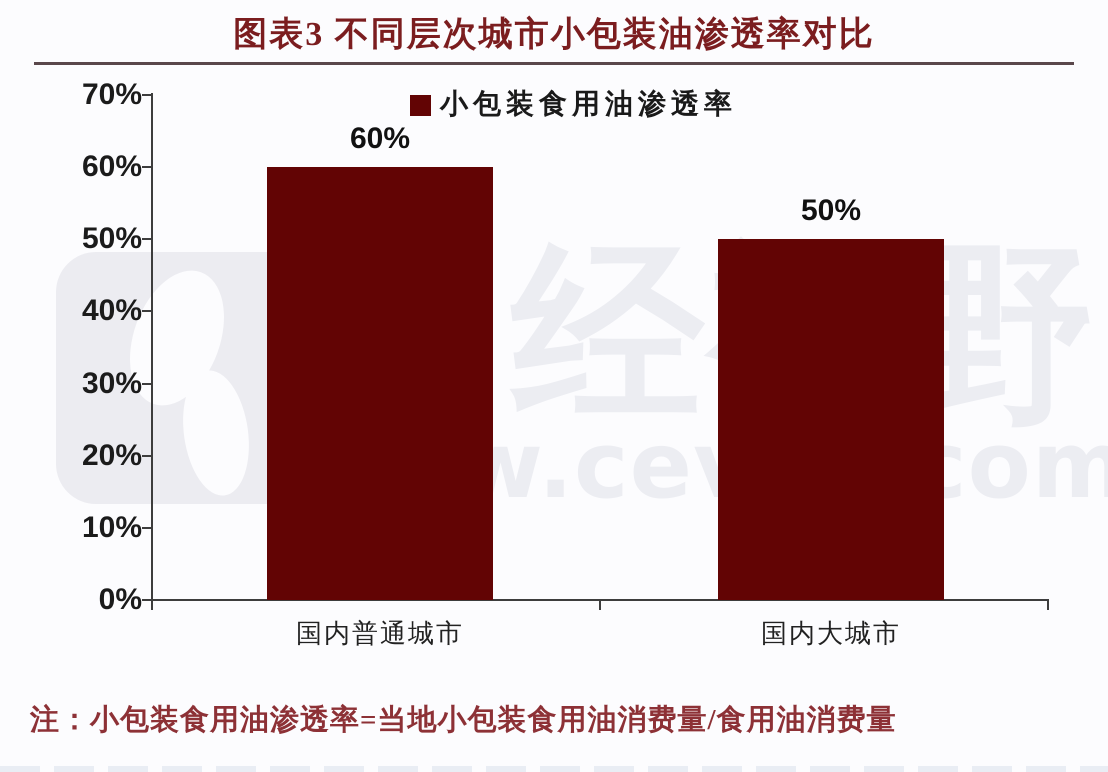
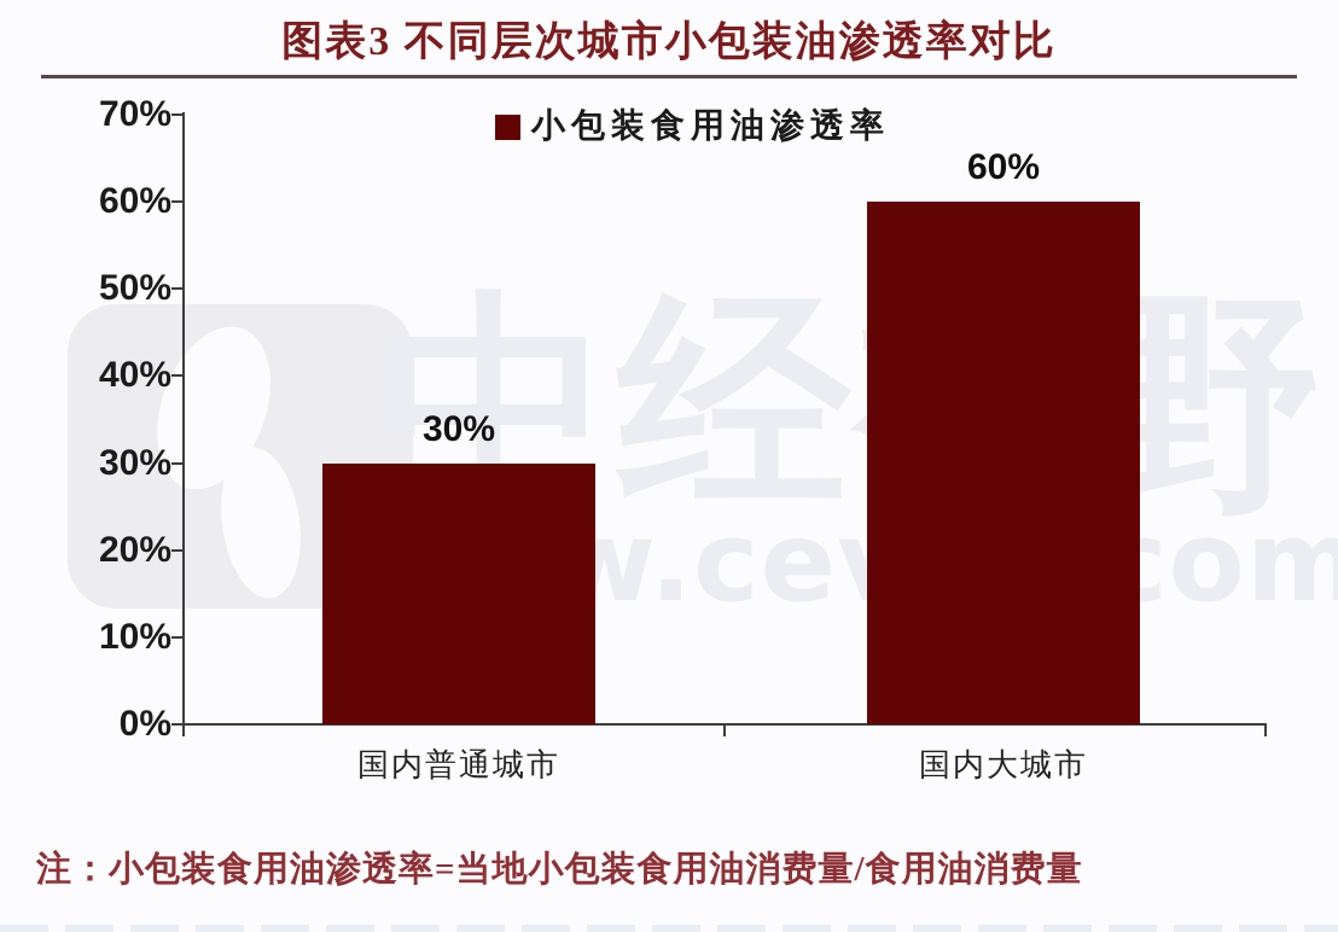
国内普通城市: 60% -> 30%
国内大城市: 50% -> 60%
